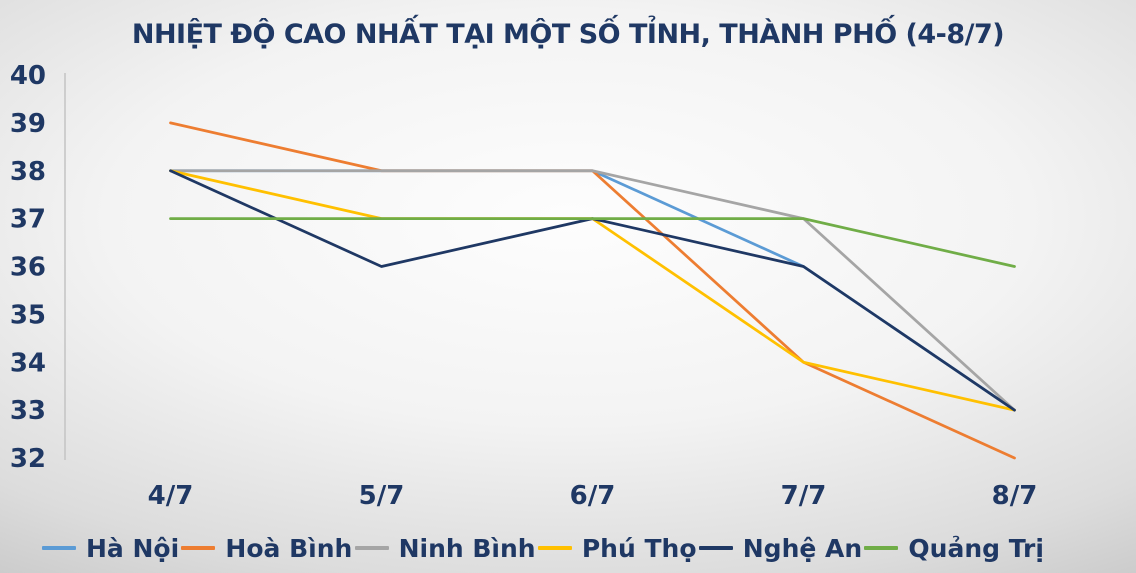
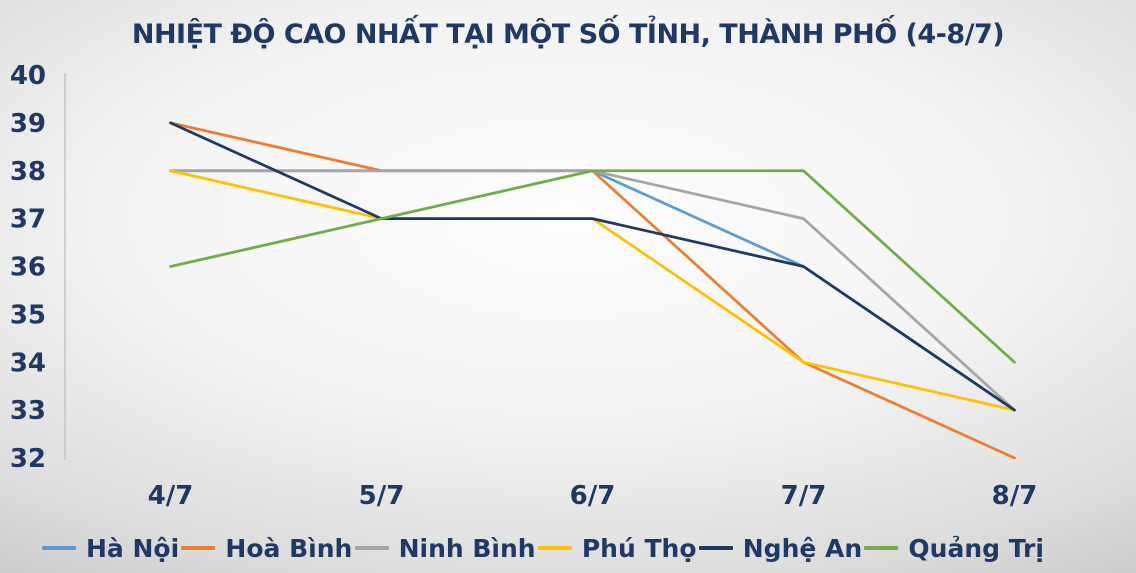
Nghệ An/4/7: 38 -> 39
Quảng Trị/4/7: 37 -> 36
Nghệ An/5/7: 36 -> 37
Quảng Trị/6/7: 37 -> 38
Quảng Trị/7/7: 37 -> 38
Quảng Trị/8/7: 36 -> 34
